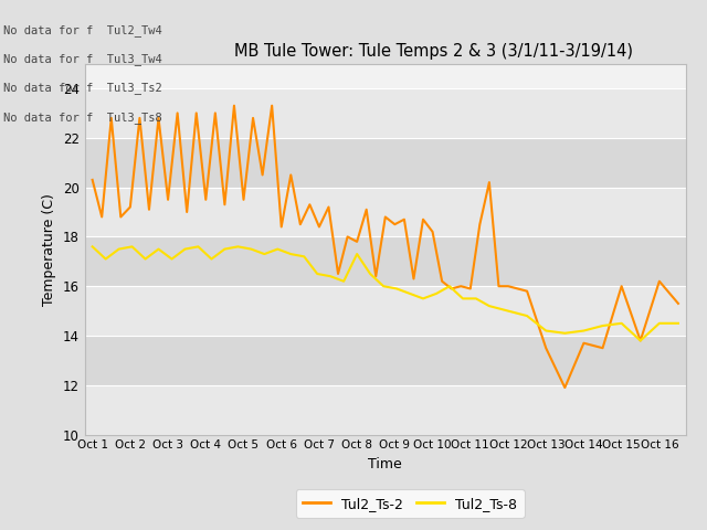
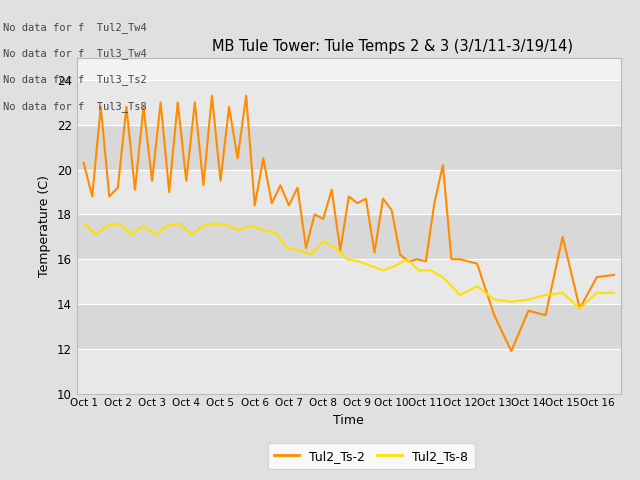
Tul2_Ts-8/Oct 8: 17.3 -> 16.8
Tul2_Ts-8/Oct 12: 15.0 -> 14.4
Tul2_Ts-2/Oct 15: 16.0 -> 17.0
Tul2_Ts-2/Oct 16: 16.2 -> 15.2
